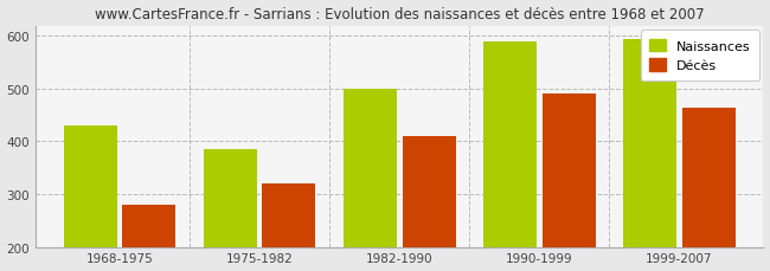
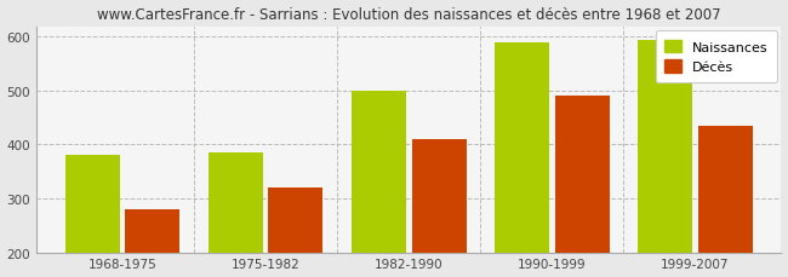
Naissances/1968-1975: 430 -> 380
Décès/1999-2007: 465 -> 435
